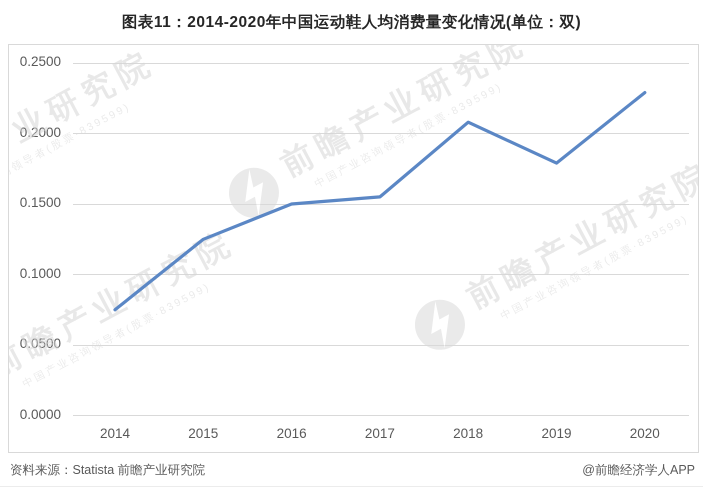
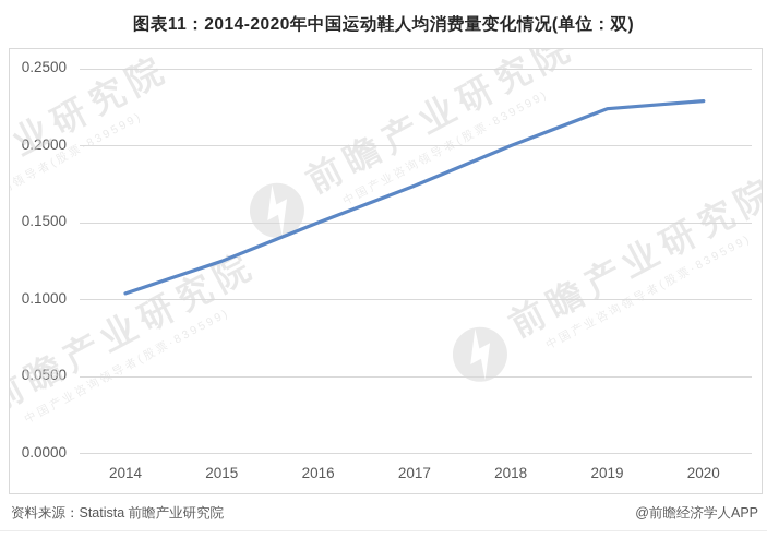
2014: 0.075 -> 0.104
2017: 0.155 -> 0.174
2018: 0.208 -> 0.200
2019: 0.179 -> 0.224
